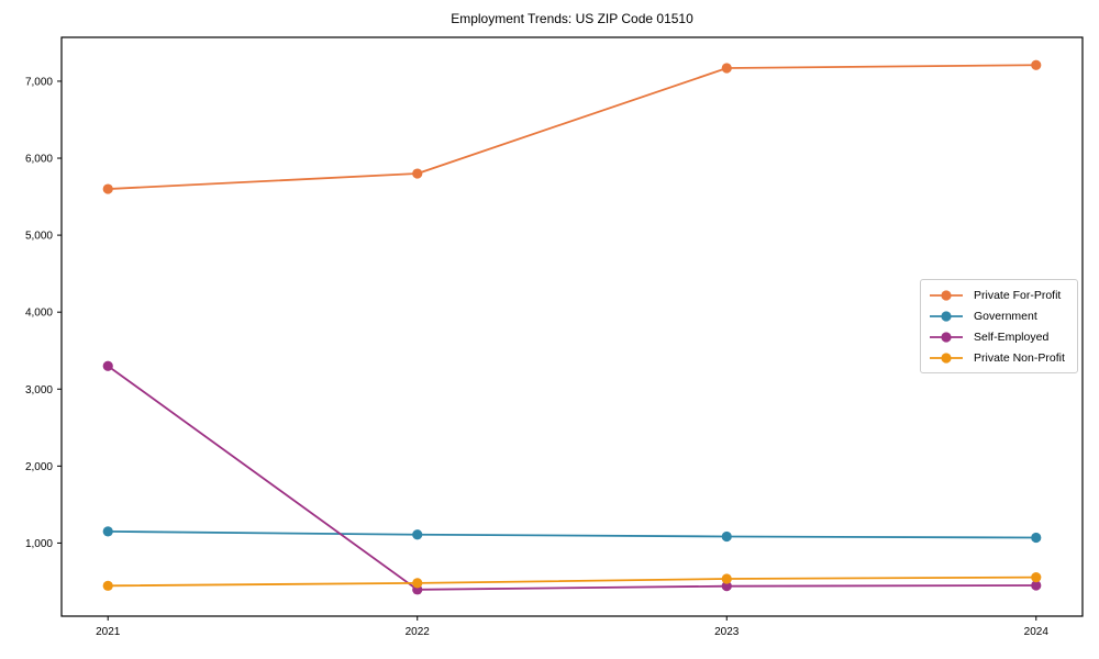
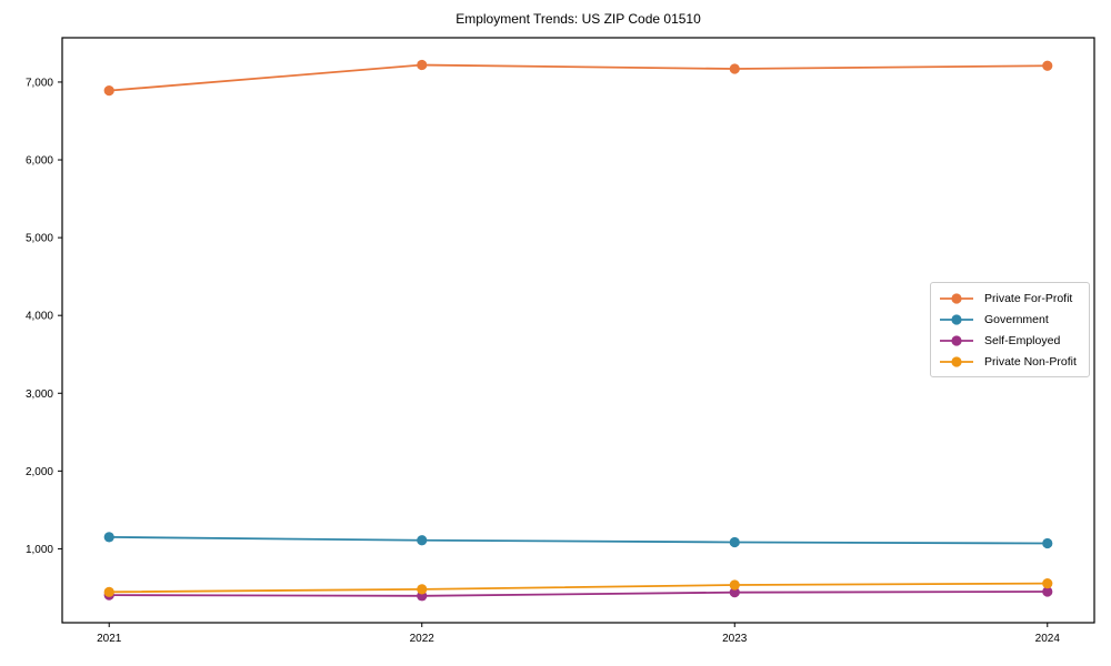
Private For-Profit/2021: 5600 -> 6900
Self-Employed/2021: 3300 -> 400
Private For-Profit/2022: 5800 -> 7200
